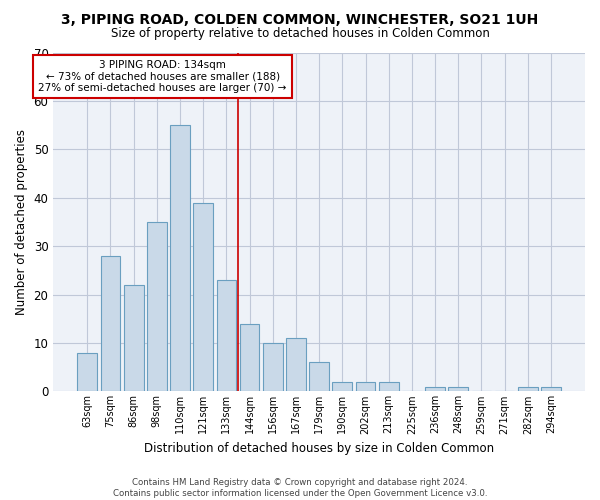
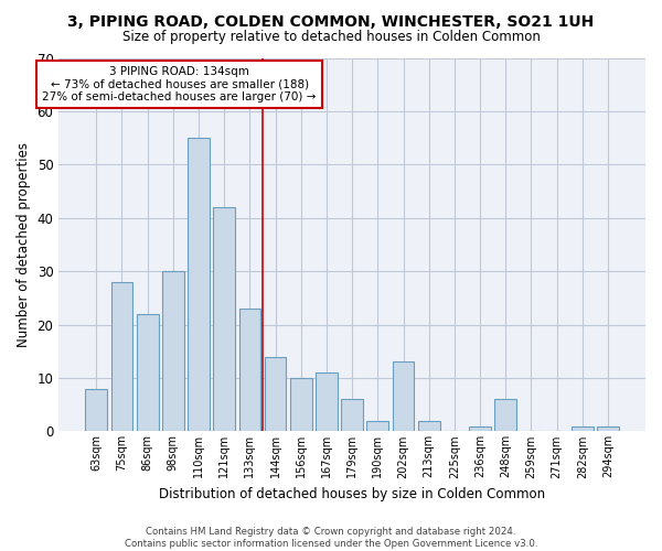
98sqm: 35 -> 30
121sqm: 39 -> 42
202sqm: 2 -> 13
248sqm: 1 -> 6
